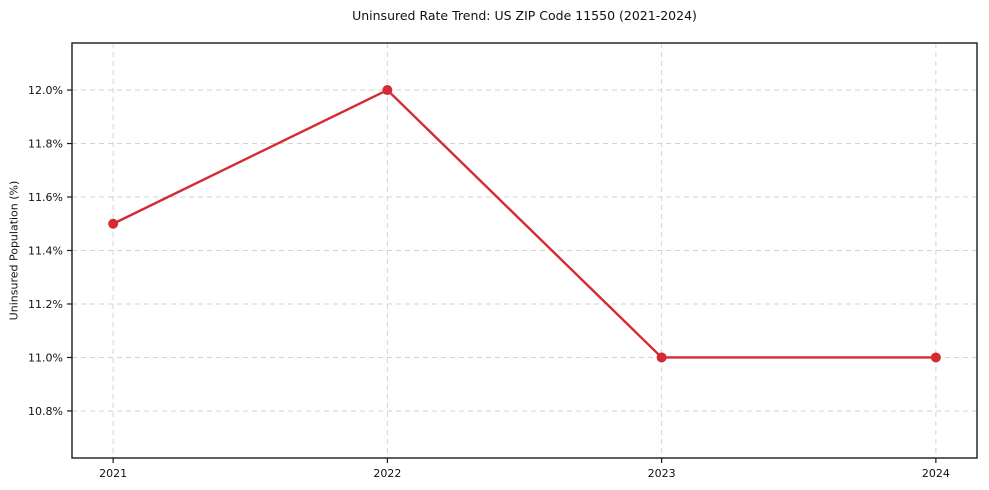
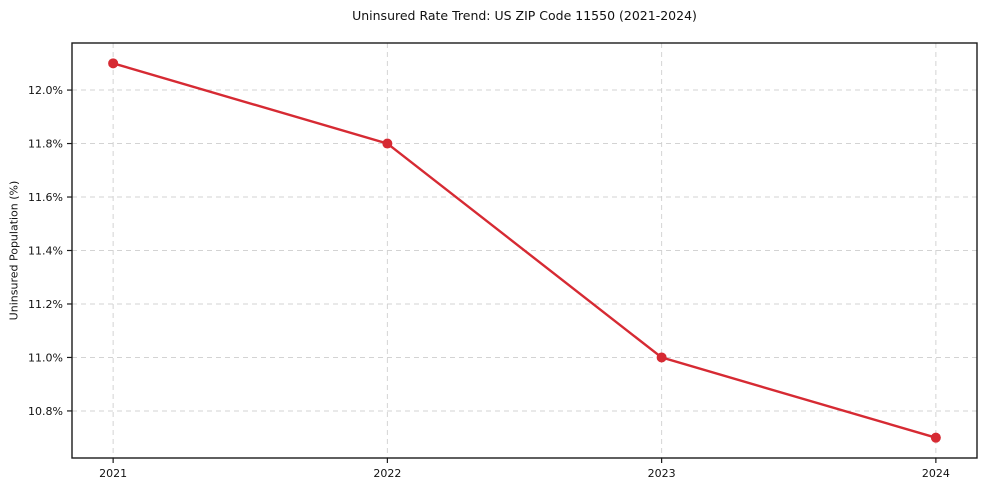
2021: 11.5% -> 12.1%
2022: 12.0% -> 11.8%
2024: 11.0% -> 10.7%
